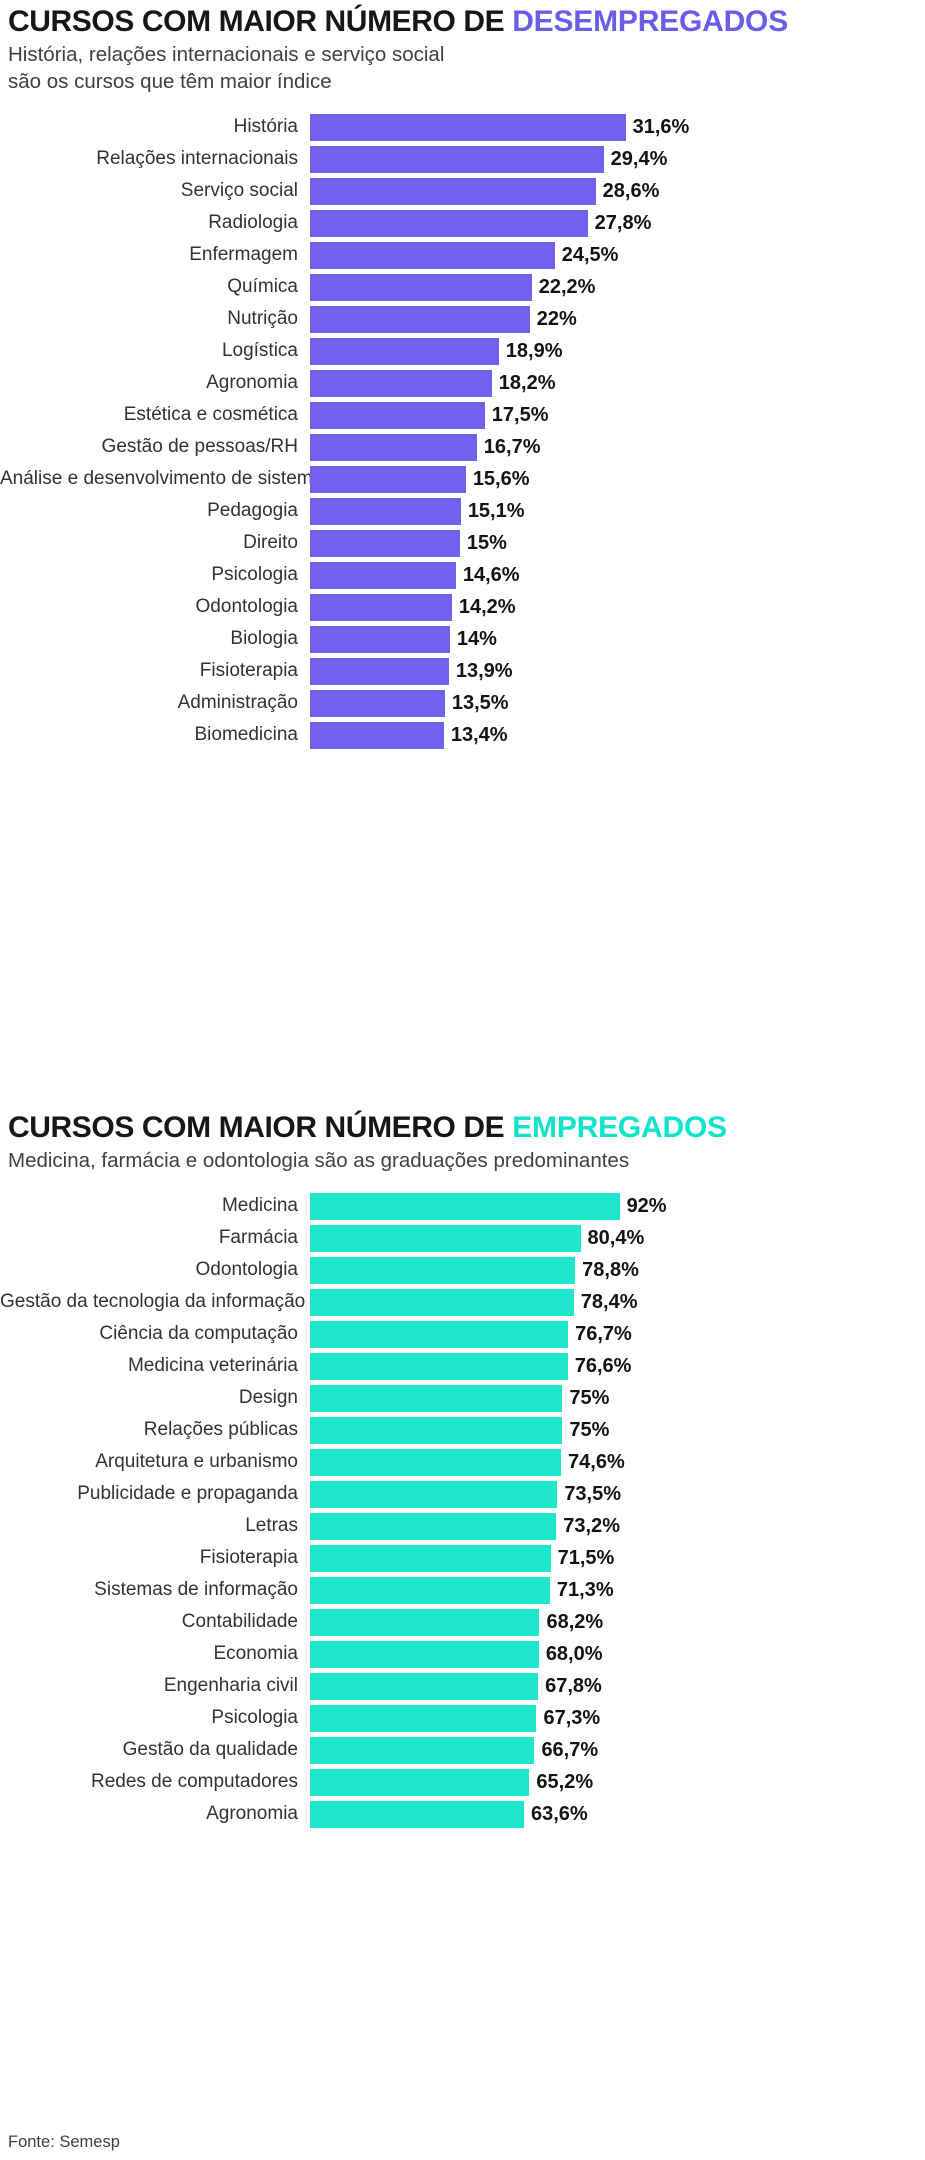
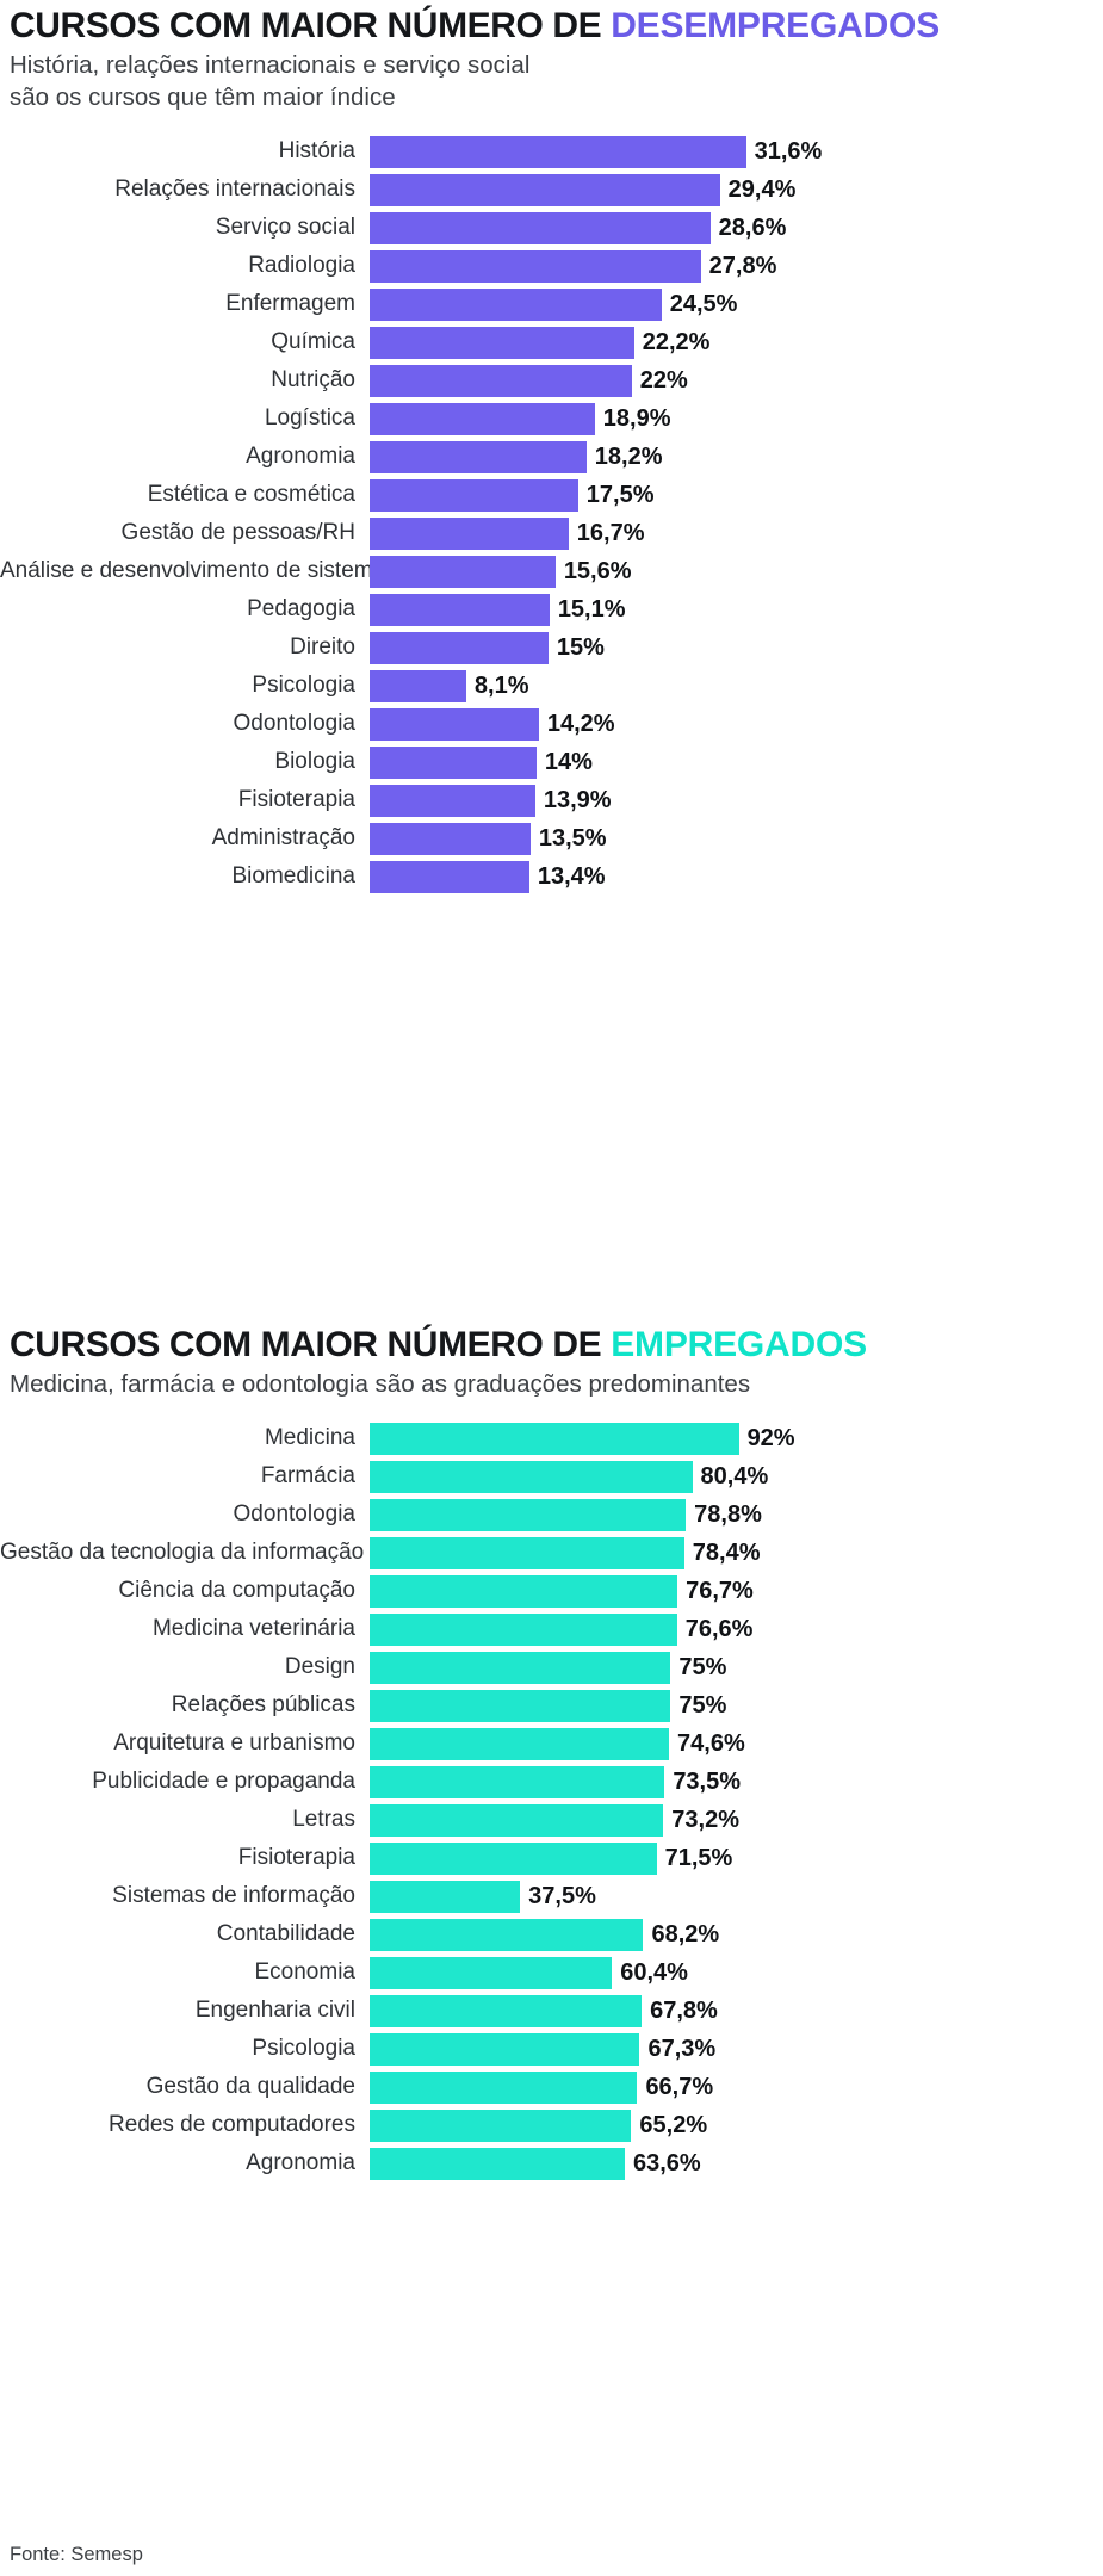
CURSOS COM MAIOR NÚMERO DE DESEMPREGADOS/Psicologia: 14,6% -> 8,1%
CURSOS COM MAIOR NÚMERO DE EMPREGADOS/Sistemas de informação: 71,3% -> 37,5%
CURSOS COM MAIOR NÚMERO DE EMPREGADOS/Economia: 68,0% -> 60,4%
